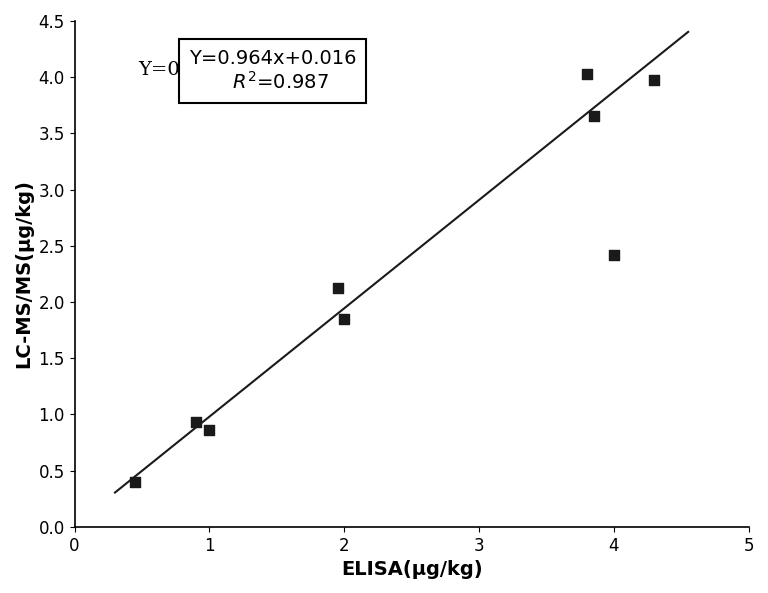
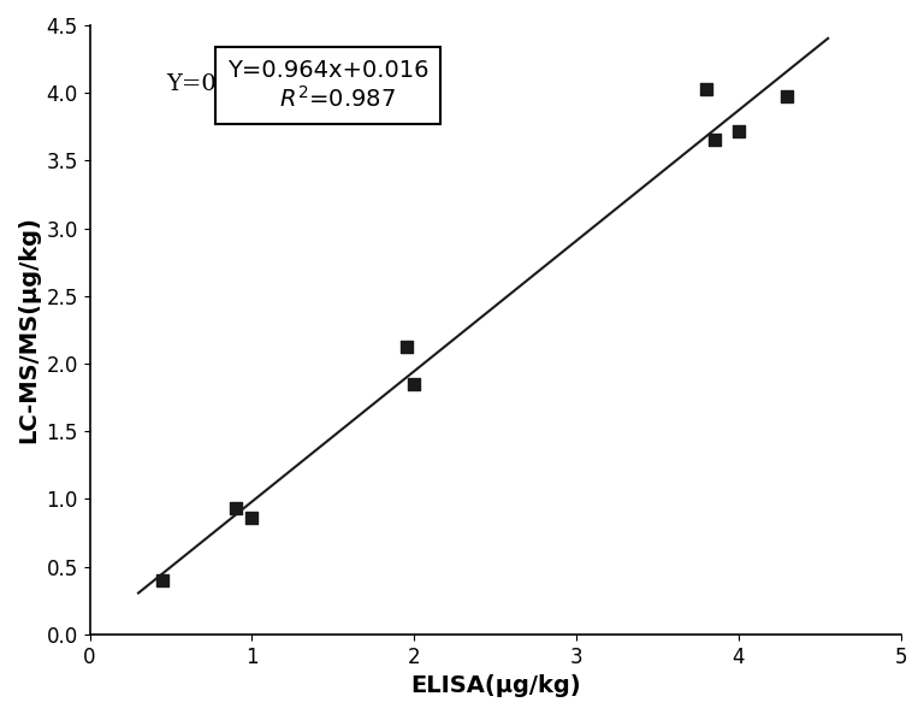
4: 2.42 -> 3.72
